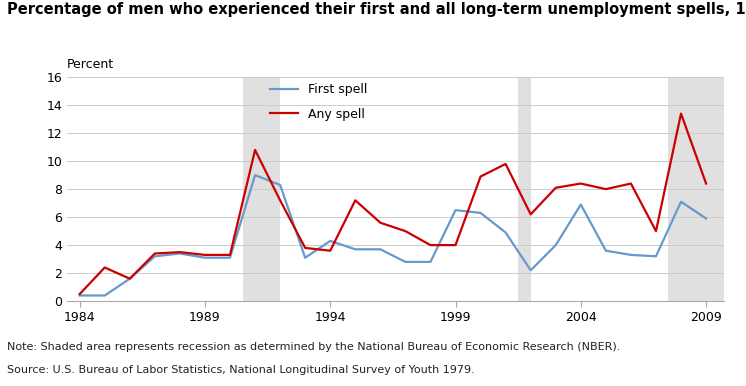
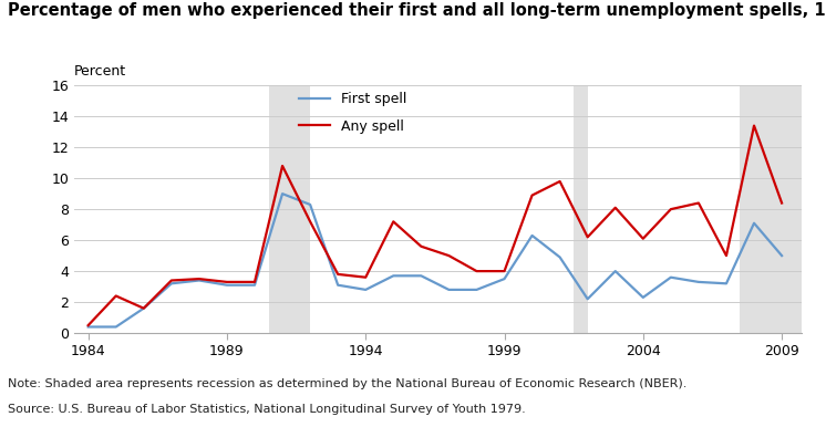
First spell/1994: 4.3 -> 2.8
First spell/1999: 6.5 -> 3.5
First spell/2004: 6.9 -> 2.3
Any spell/2004: 8.4 -> 6.1
First spell/2009: 5.9 -> 5.0
